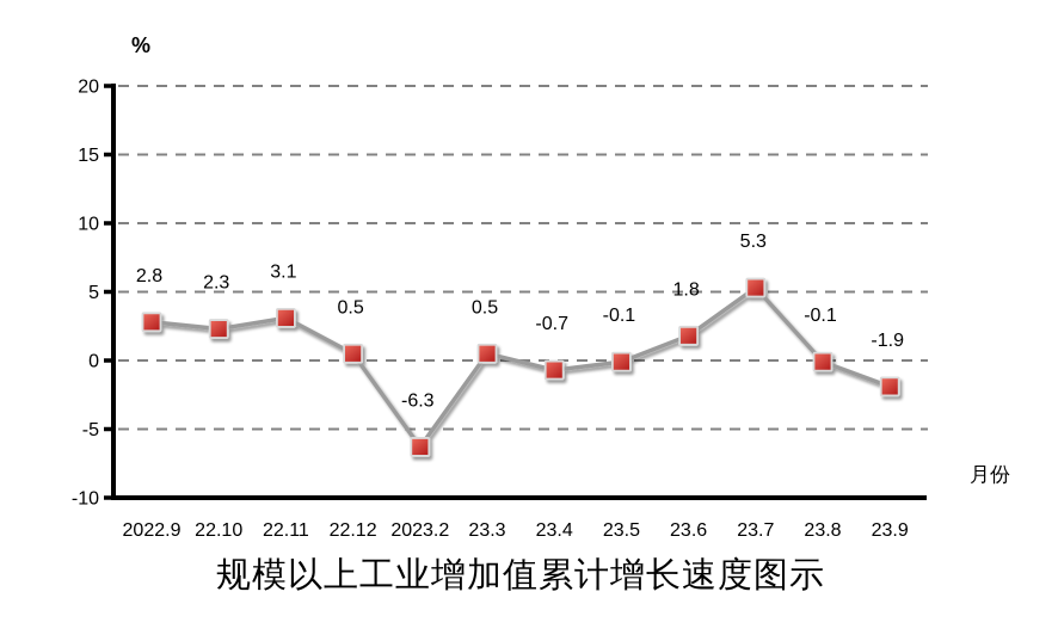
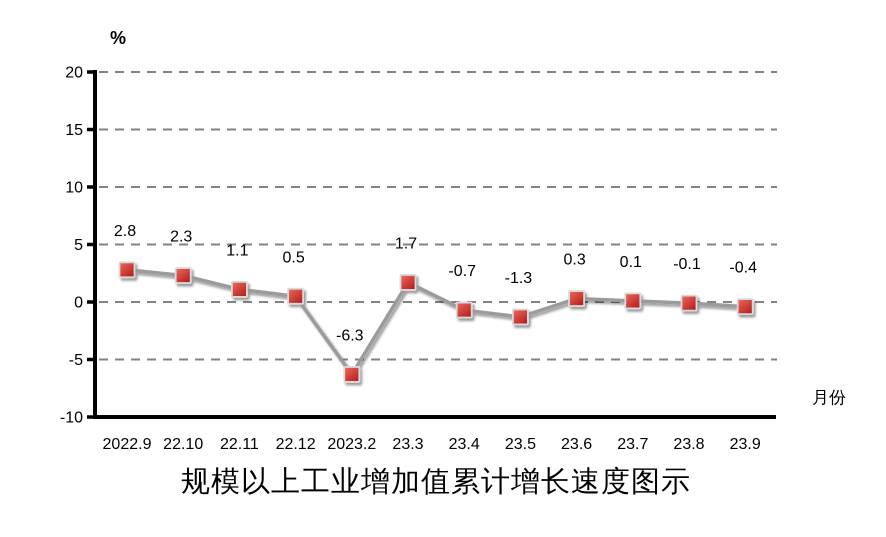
22.11: 3.1 -> 1.1
23.3: 0.5 -> 1.7
23.5: -0.1 -> -1.3
23.6: 1.8 -> 0.3
23.7: 5.3 -> 0.1
23.9: -1.9 -> -0.4
